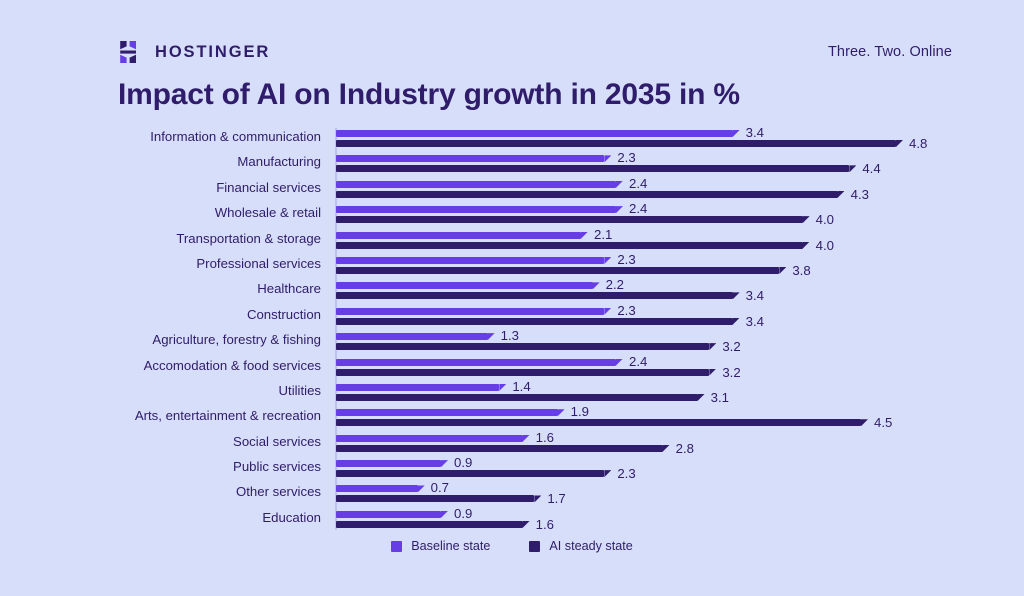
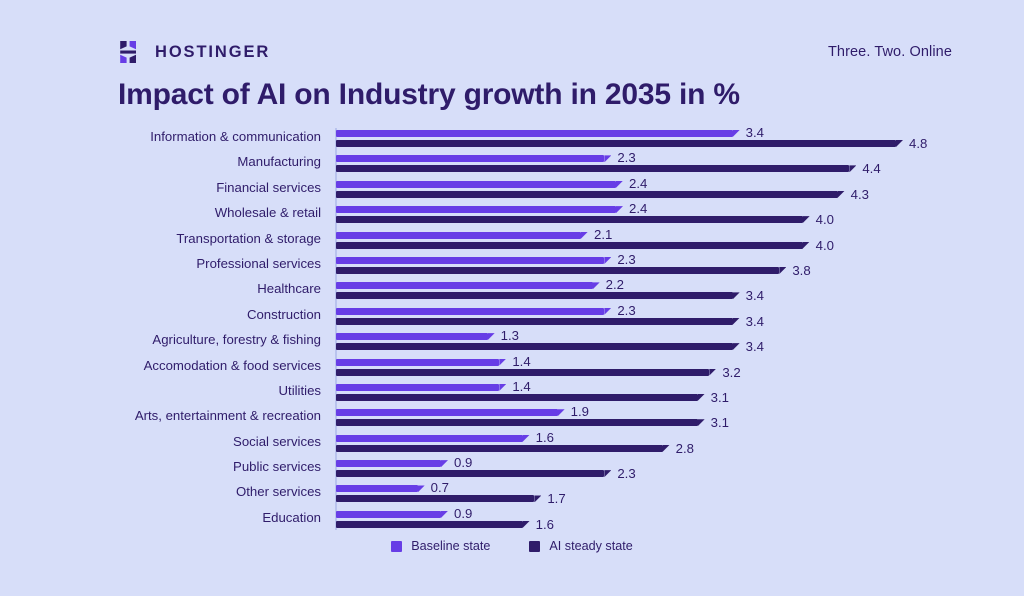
AI steady state/Agriculture, forestry & fishing: 3.2 -> 3.4
Baseline state/Accomodation & food services: 2.4 -> 1.4
AI steady state/Arts, entertainment & recreation: 4.5 -> 3.1
